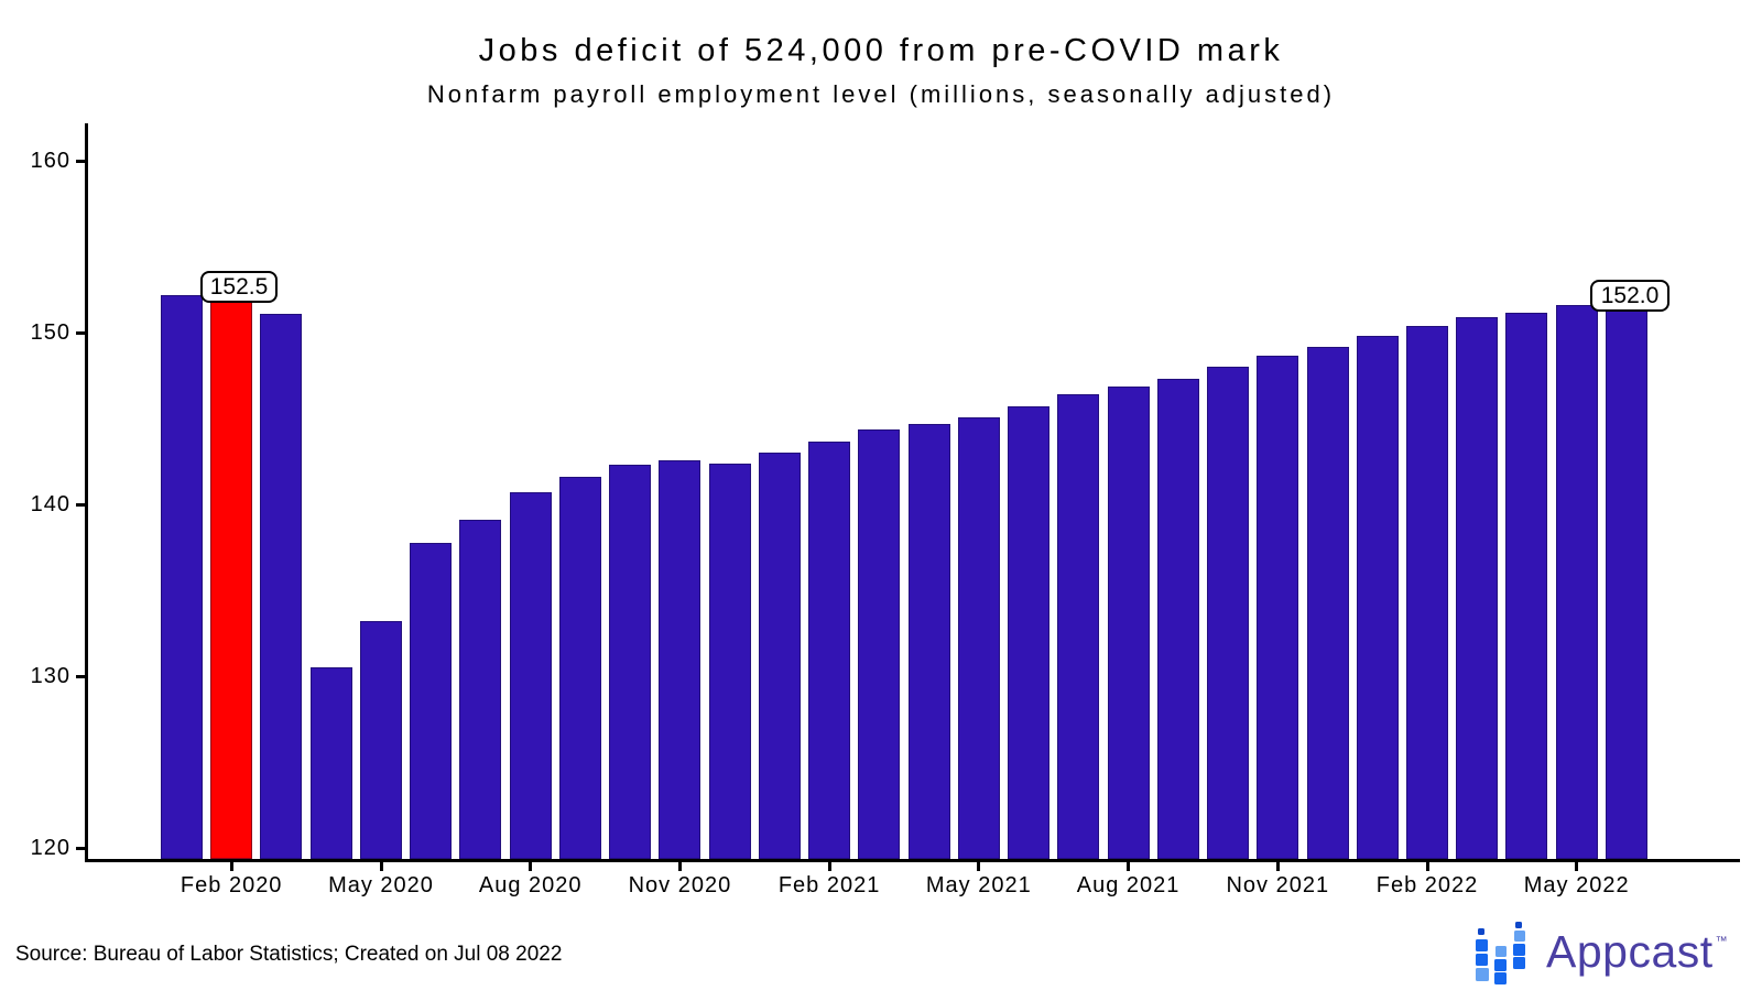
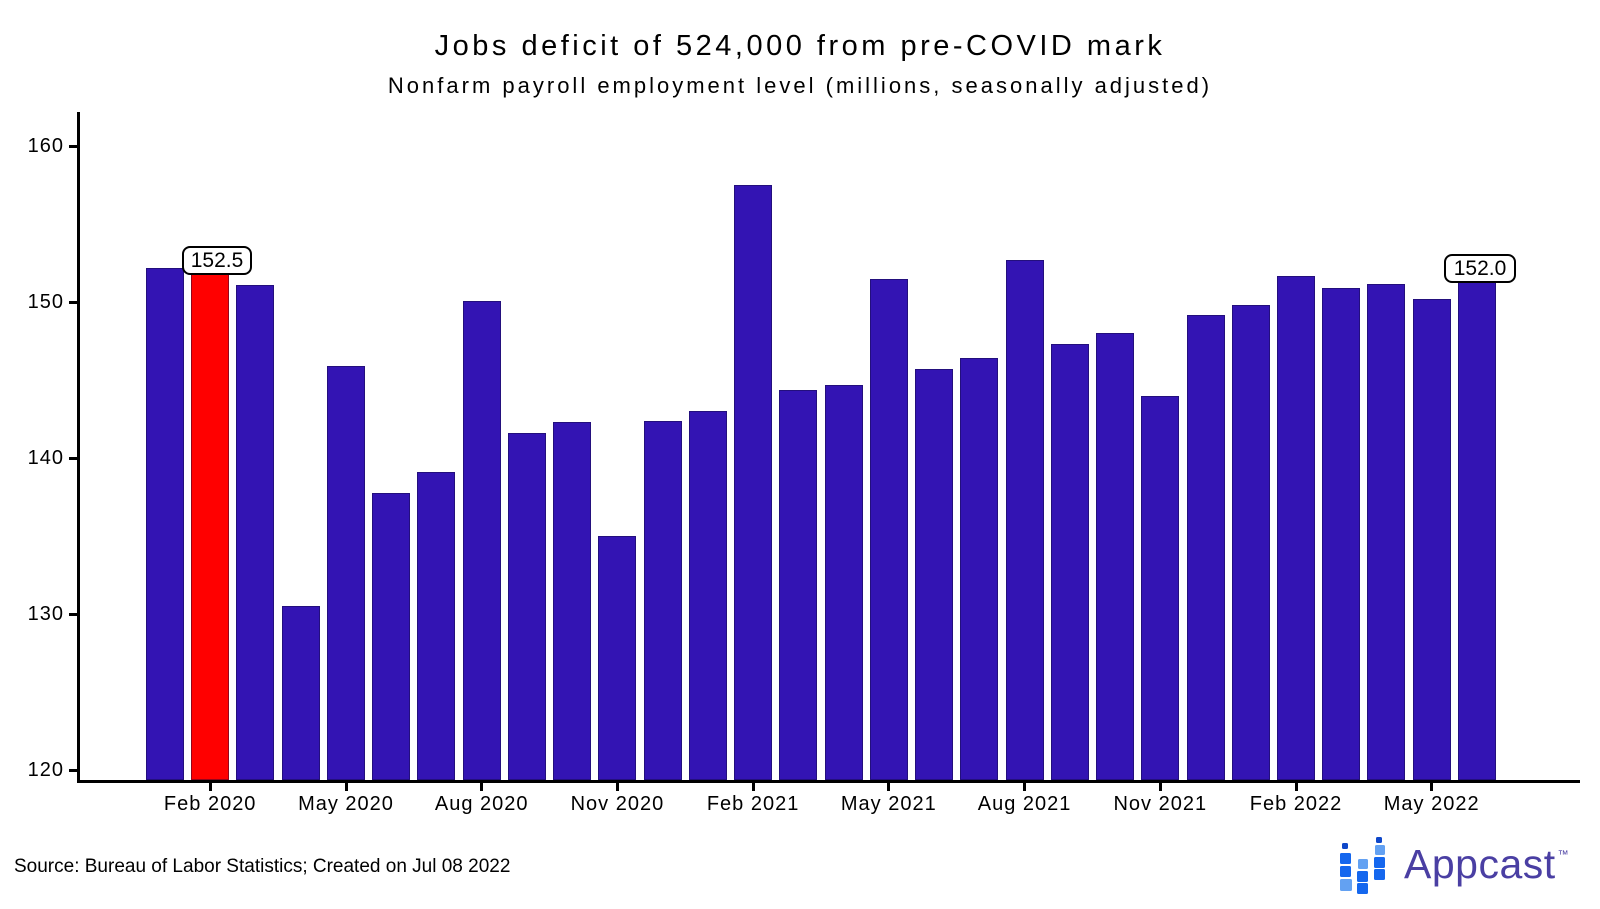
May 2020: 133.2 -> 145.9
Aug 2020: 140.7 -> 150.1
Nov 2020: 142.6 -> 135.0
Feb 2021: 143.7 -> 157.5
May 2021: 145.1 -> 151.5
Aug 2021: 146.9 -> 152.7
Nov 2021: 148.7 -> 144.0
Feb 2022: 150.4 -> 151.7
May 2022: 151.6 -> 150.2
